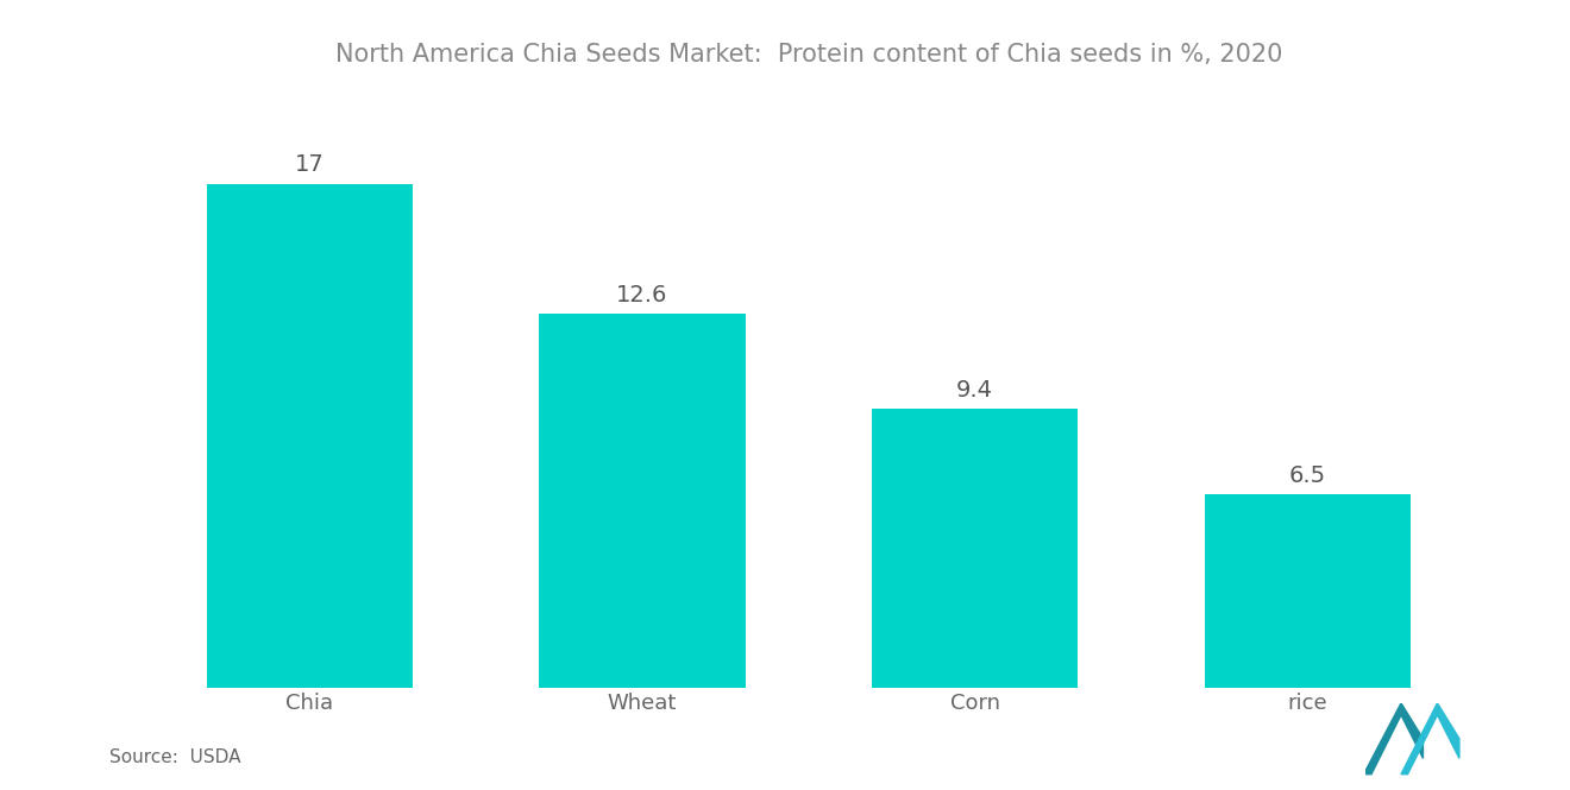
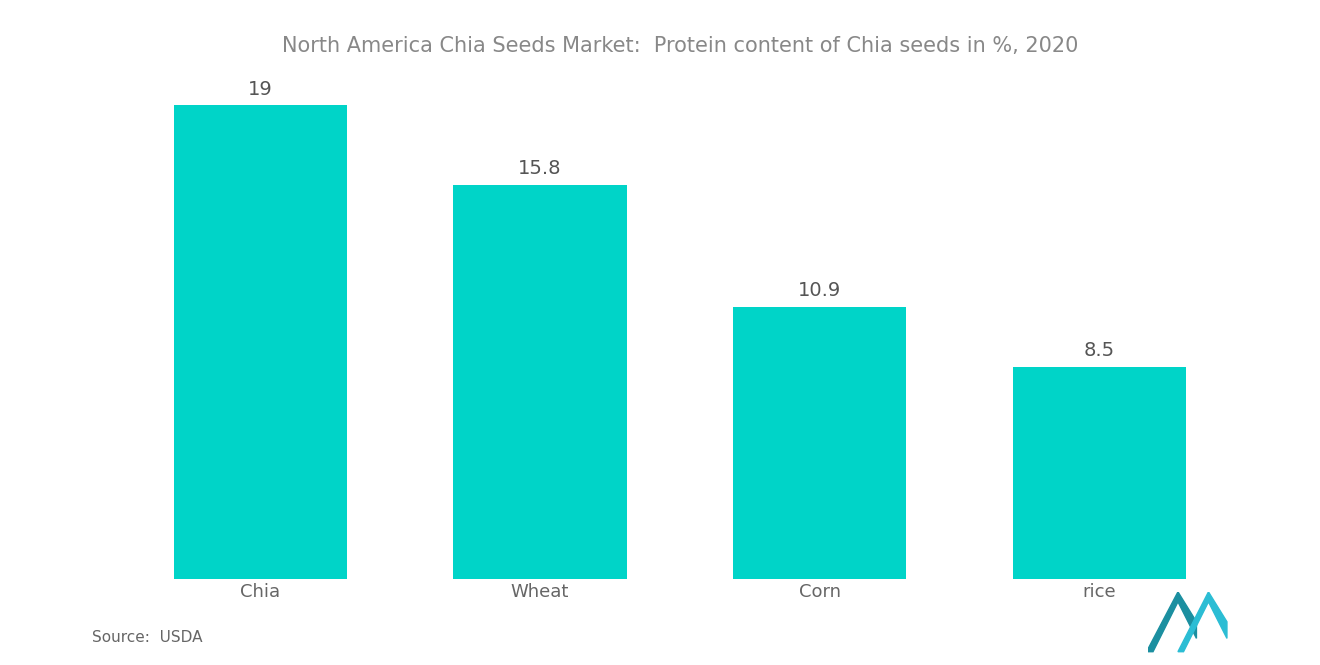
Chia: 17 -> 19
Wheat: 12.6 -> 15.8
Corn: 9.4 -> 10.9
rice: 6.5 -> 8.5
